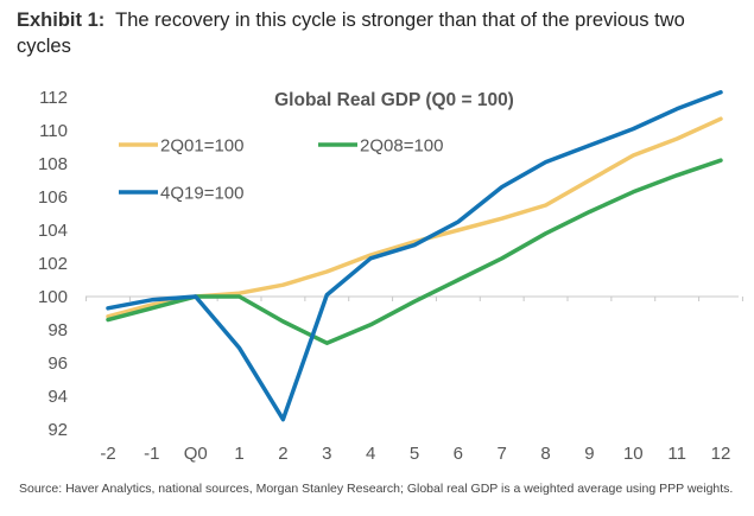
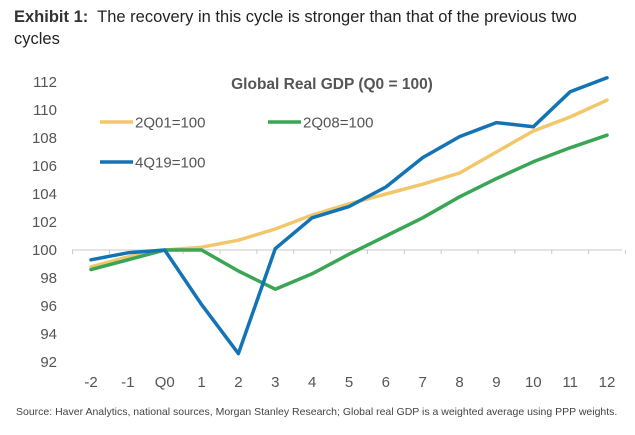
4Q19=100/1: 96.9 -> 96.1
4Q19=100/10: 110.1 -> 108.8
